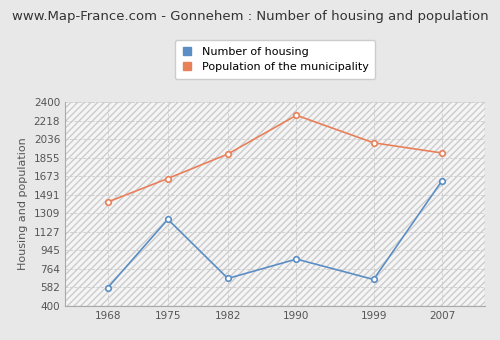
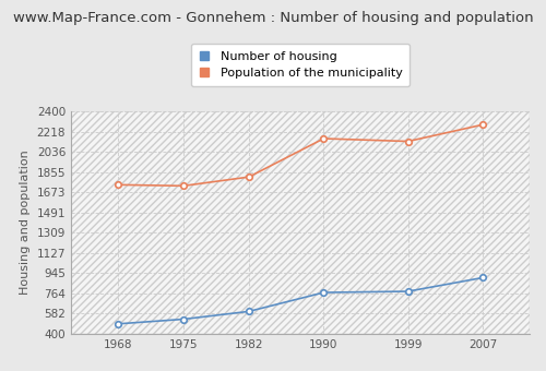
Number of housing/1968: 580 -> 490
Population of the municipality/1968: 1420 -> 1740
Number of housing/1975: 1250 -> 530
Population of the municipality/1975: 1650 -> 1730
Number of housing/1982: 670 -> 600
Population of the municipality/1982: 1890 -> 1810
Number of housing/1990: 860 -> 770
Population of the municipality/1990: 2270 -> 2160
Number of housing/1999: 660 -> 780
Population of the municipality/1999: 2000 -> 2130
Number of housing/2007: 1630 -> 900
Population of the municipality/2007: 1900 -> 2280
